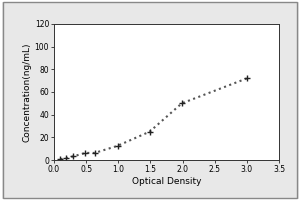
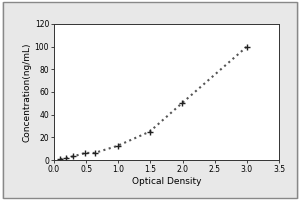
3.0: 72 -> 100
